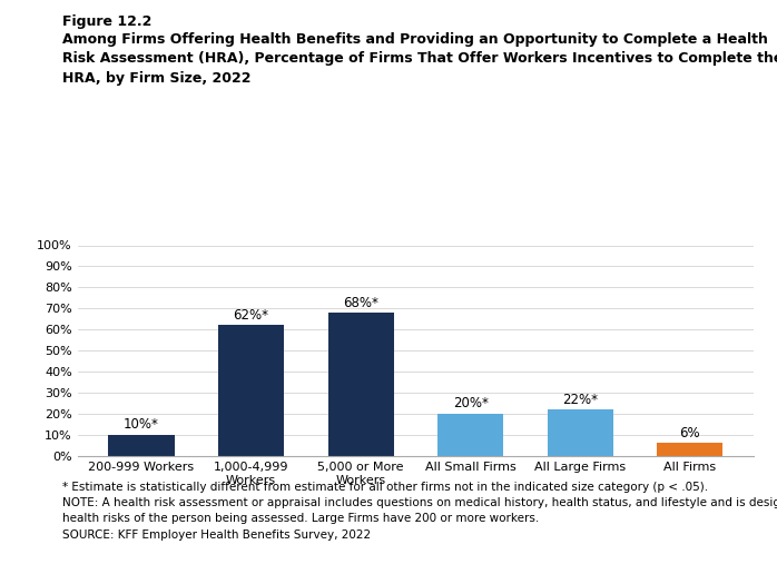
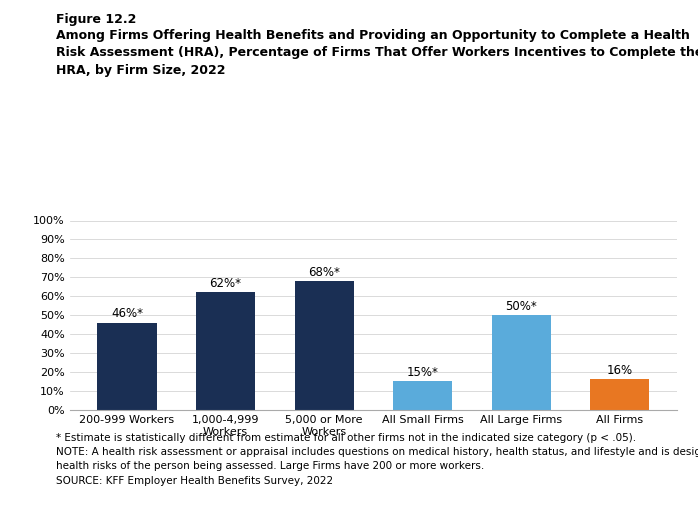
200-999 Workers: 10%* -> 46%*
All Small Firms: 20%* -> 15%*
All Large Firms: 22%* -> 50%*
All Firms: 6% -> 16%
